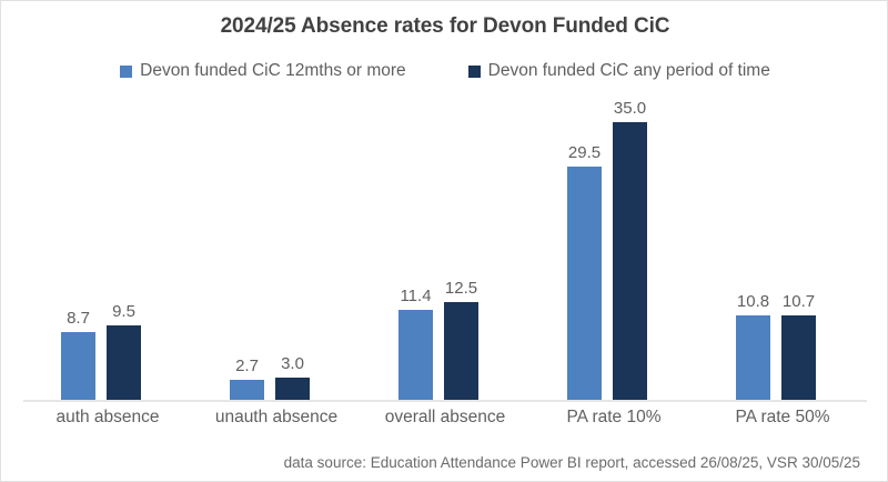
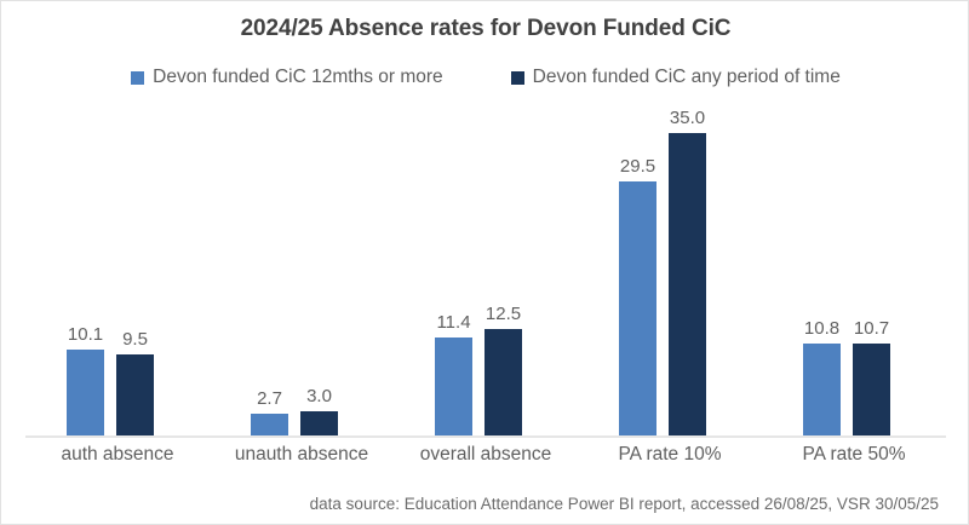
Devon funded CiC 12mths or more/auth absence: 8.7 -> 10.1
